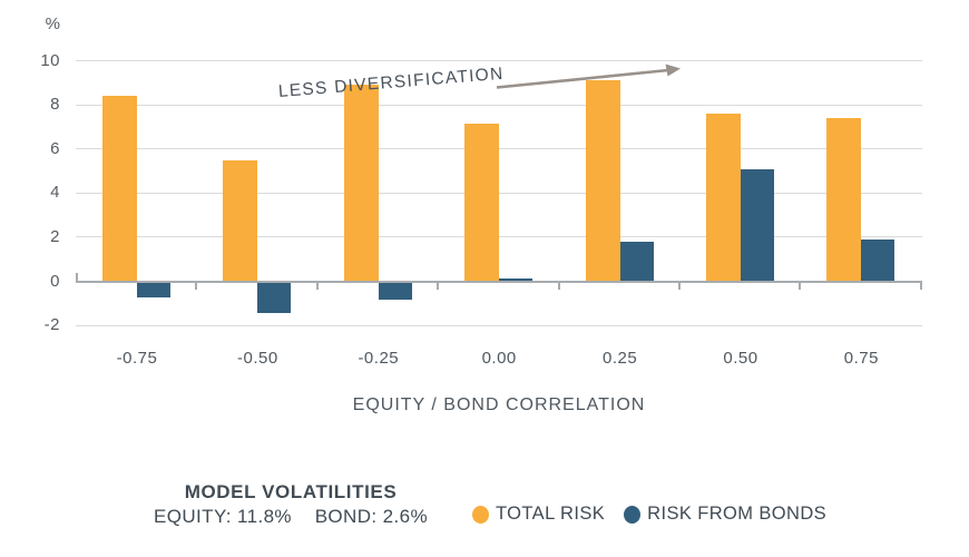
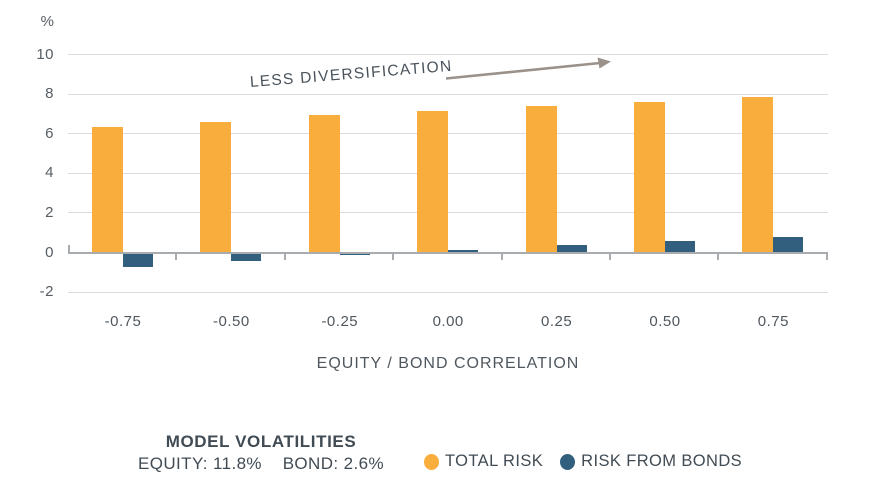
TOTAL RISK/-0.75: 8.4 -> 6.3
TOTAL RISK/-0.50: 5.5 -> 6.6
RISK FROM BONDS/-0.50: -1.4 -> -0.4
TOTAL RISK/-0.25: 8.9 -> 7.0
RISK FROM BONDS/-0.25: -0.8 -> -0.1
TOTAL RISK/0.25: 9.1 -> 7.4
RISK FROM BONDS/0.25: 1.8 -> 0.4
RISK FROM BONDS/0.50: 5.1 -> 0.6
TOTAL RISK/0.75: 7.4 -> 7.8
RISK FROM BONDS/0.75: 1.9 -> 0.8
